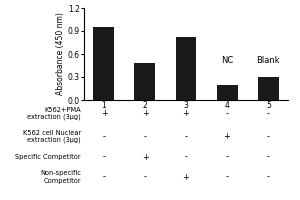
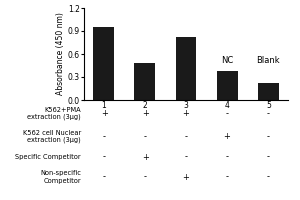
4: 0.20 -> 0.38
5: 0.30 -> 0.22
